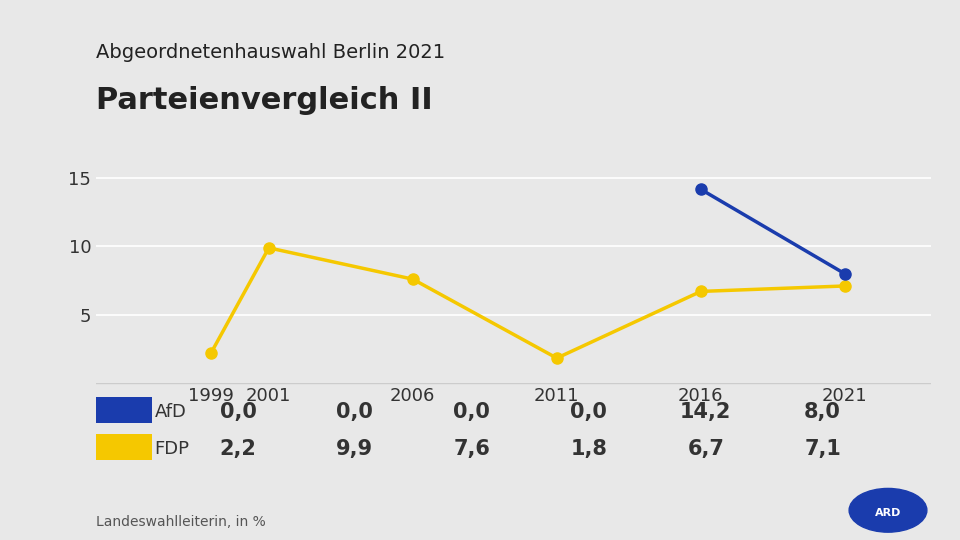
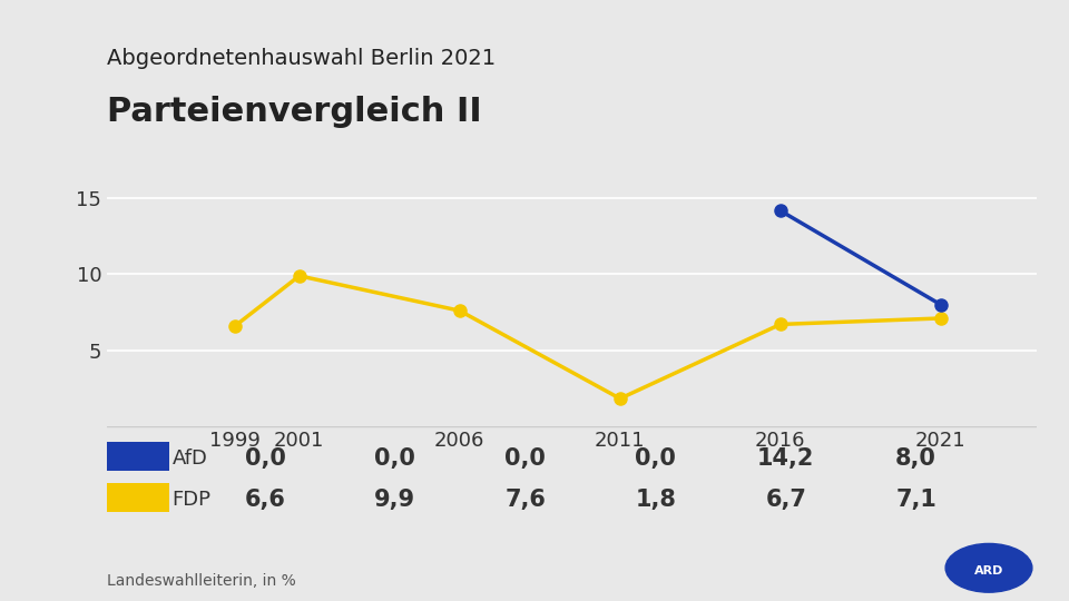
1999: 2,2 -> 6,6
